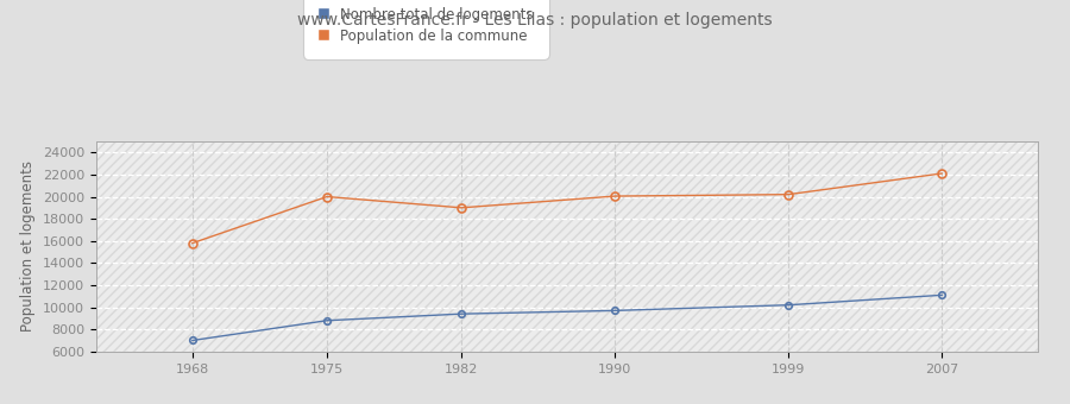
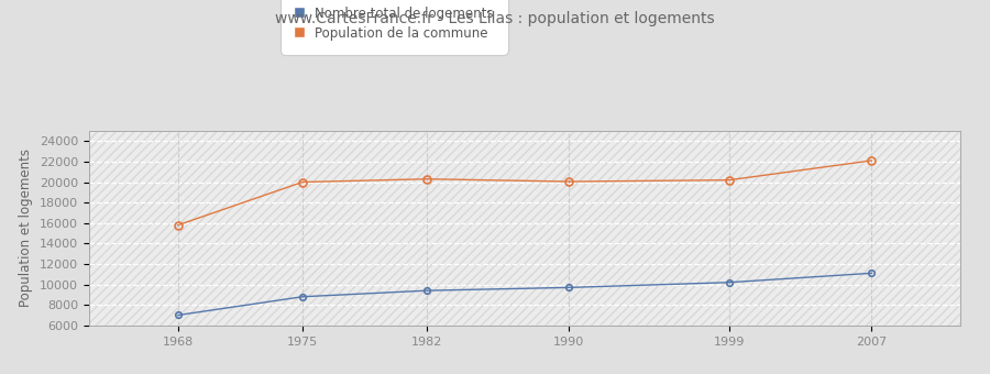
Population de la commune/1982: 19000 -> 20300
